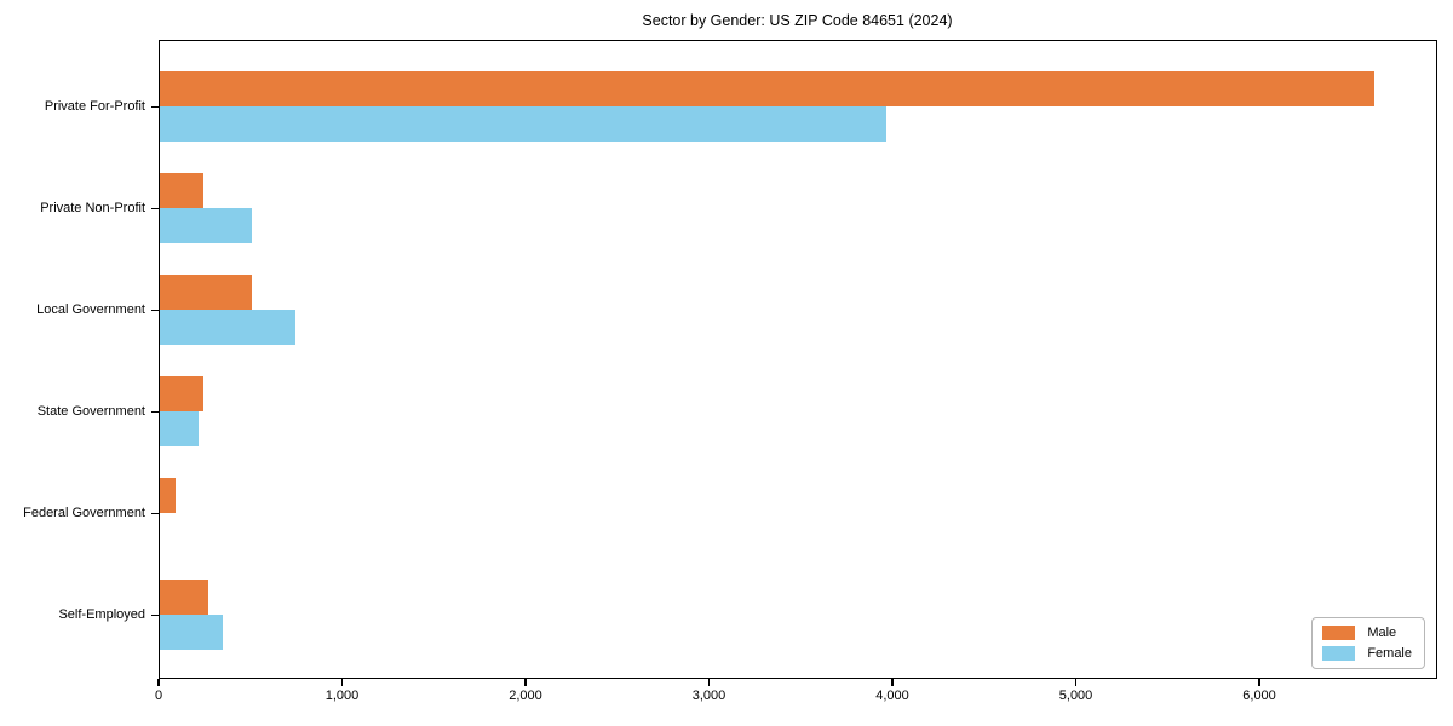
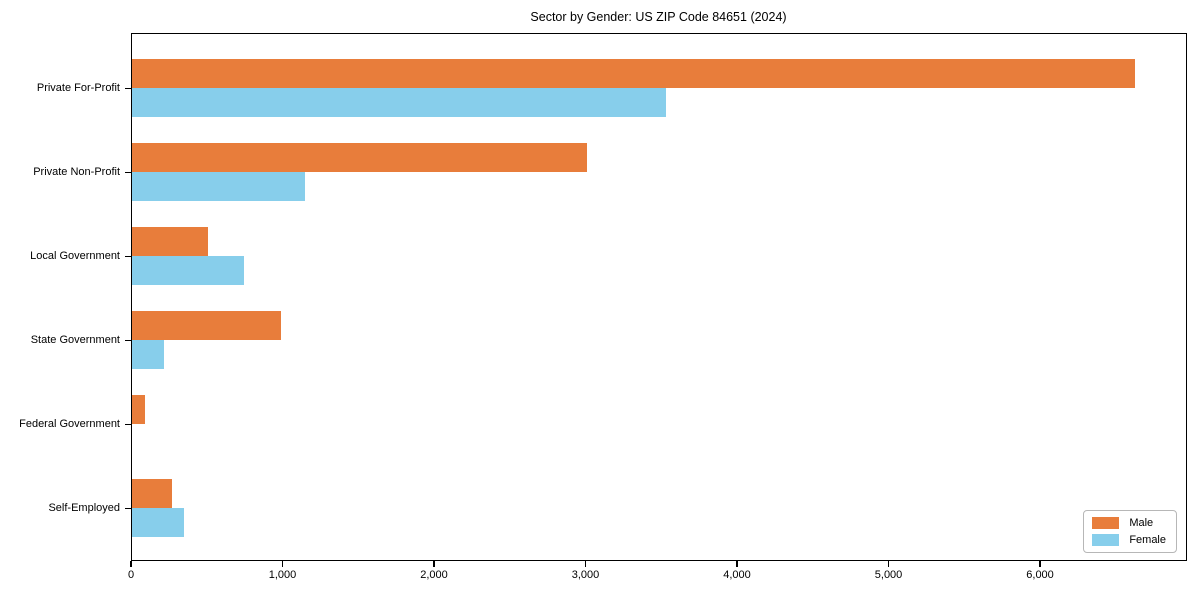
Female/Private For-Profit: 3970 -> 3530
Male/Private Non-Profit: 240 -> 3010
Female/Private Non-Profit: 500 -> 1150
Male/State Government: 240 -> 990
